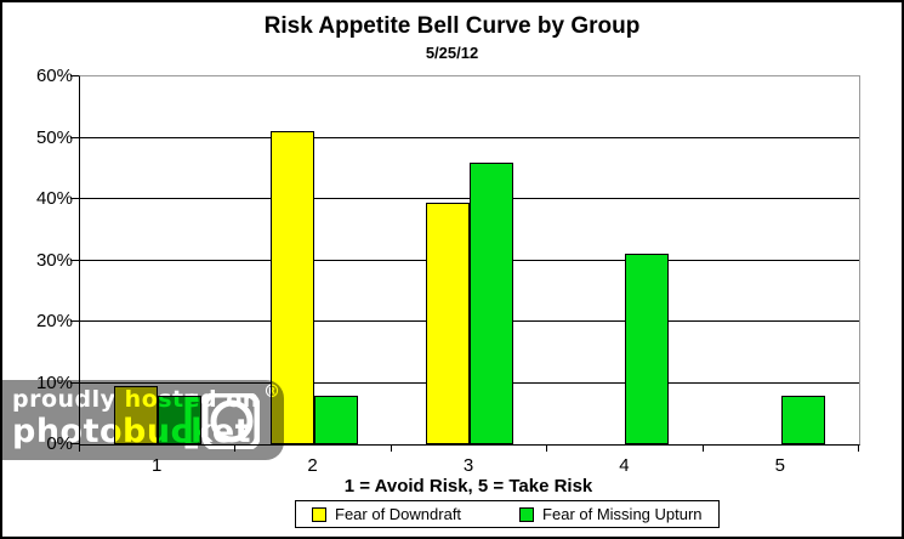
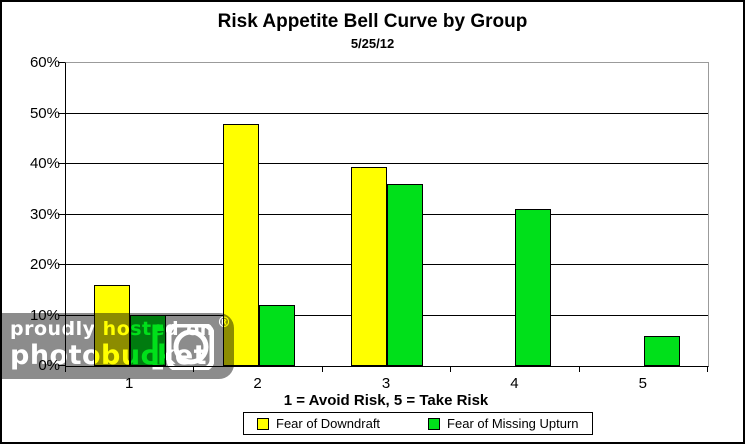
Fear of Downdraft/1: 10% -> 16%
Fear of Missing Upturn/1: 8% -> 10%
Fear of Downdraft/2: 51% -> 48%
Fear of Missing Upturn/2: 8% -> 12%
Fear of Missing Upturn/3: 46% -> 36%
Fear of Missing Upturn/5: 8% -> 6%
